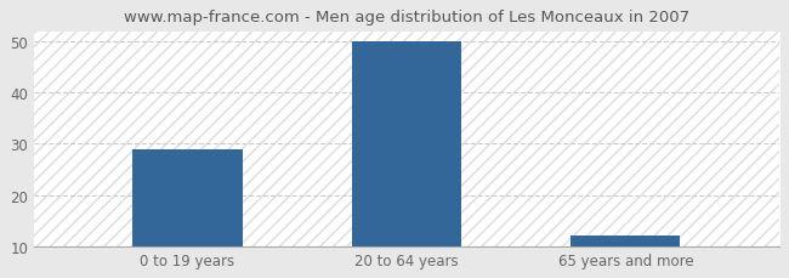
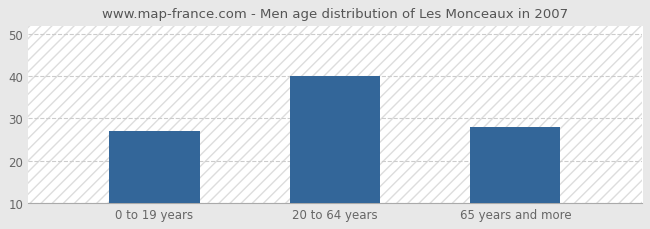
0 to 19 years: 29 -> 27
20 to 64 years: 50 -> 40
65 years and more: 12 -> 28
